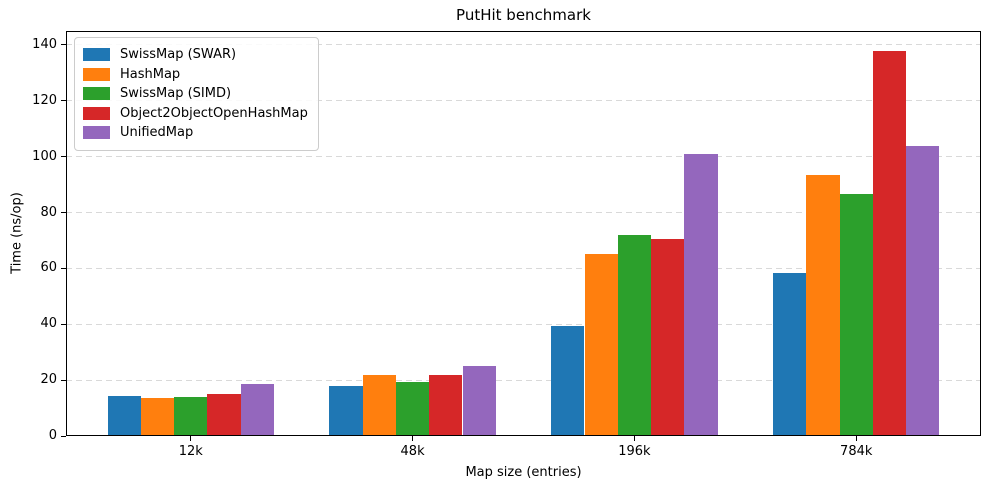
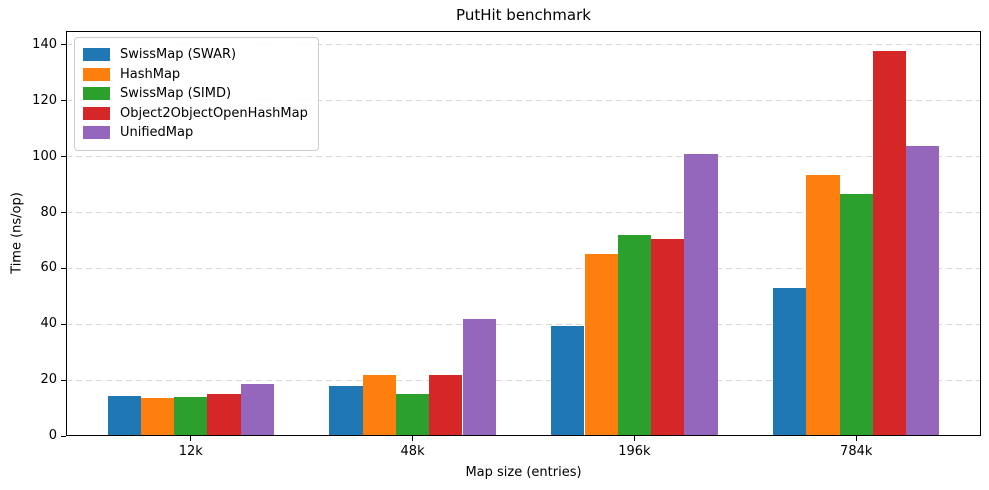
SwissMap (SIMD)/48k: 20 -> 15
UnifiedMap/48k: 25 -> 42
SwissMap (SWAR)/784k: 58 -> 53
